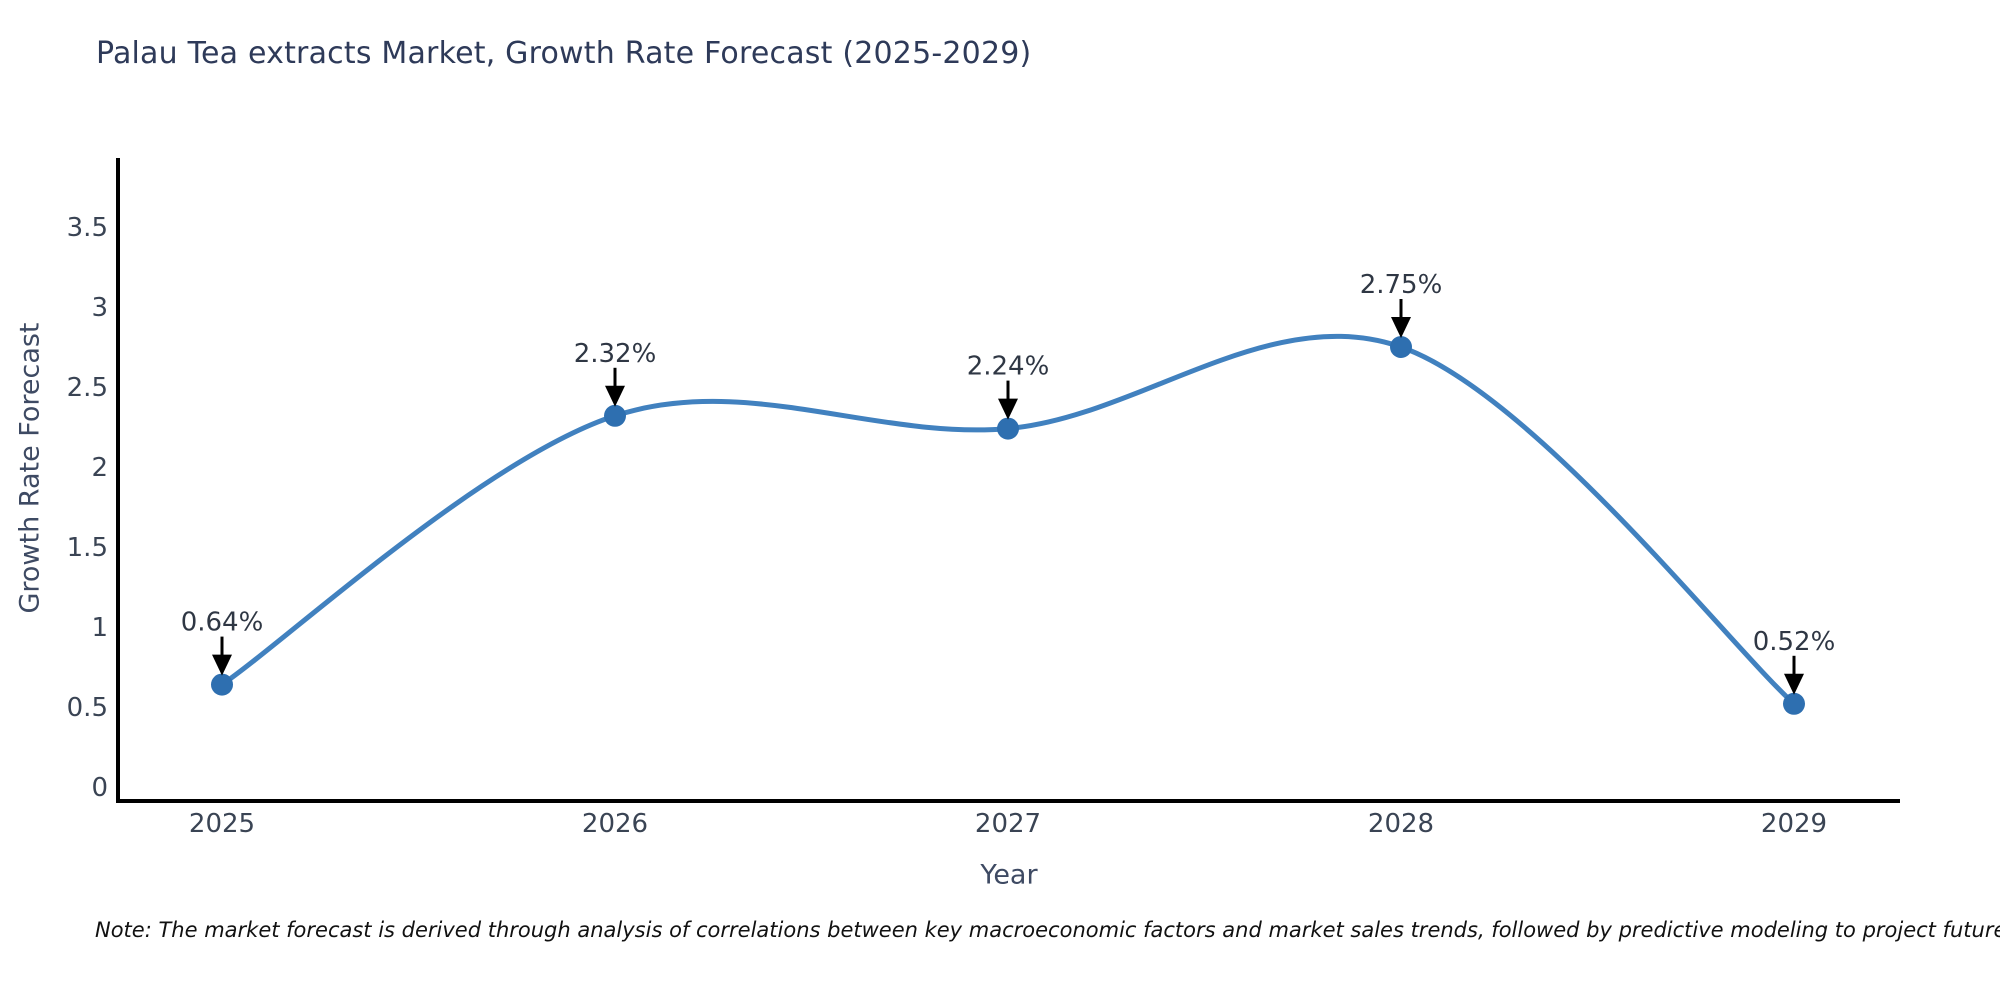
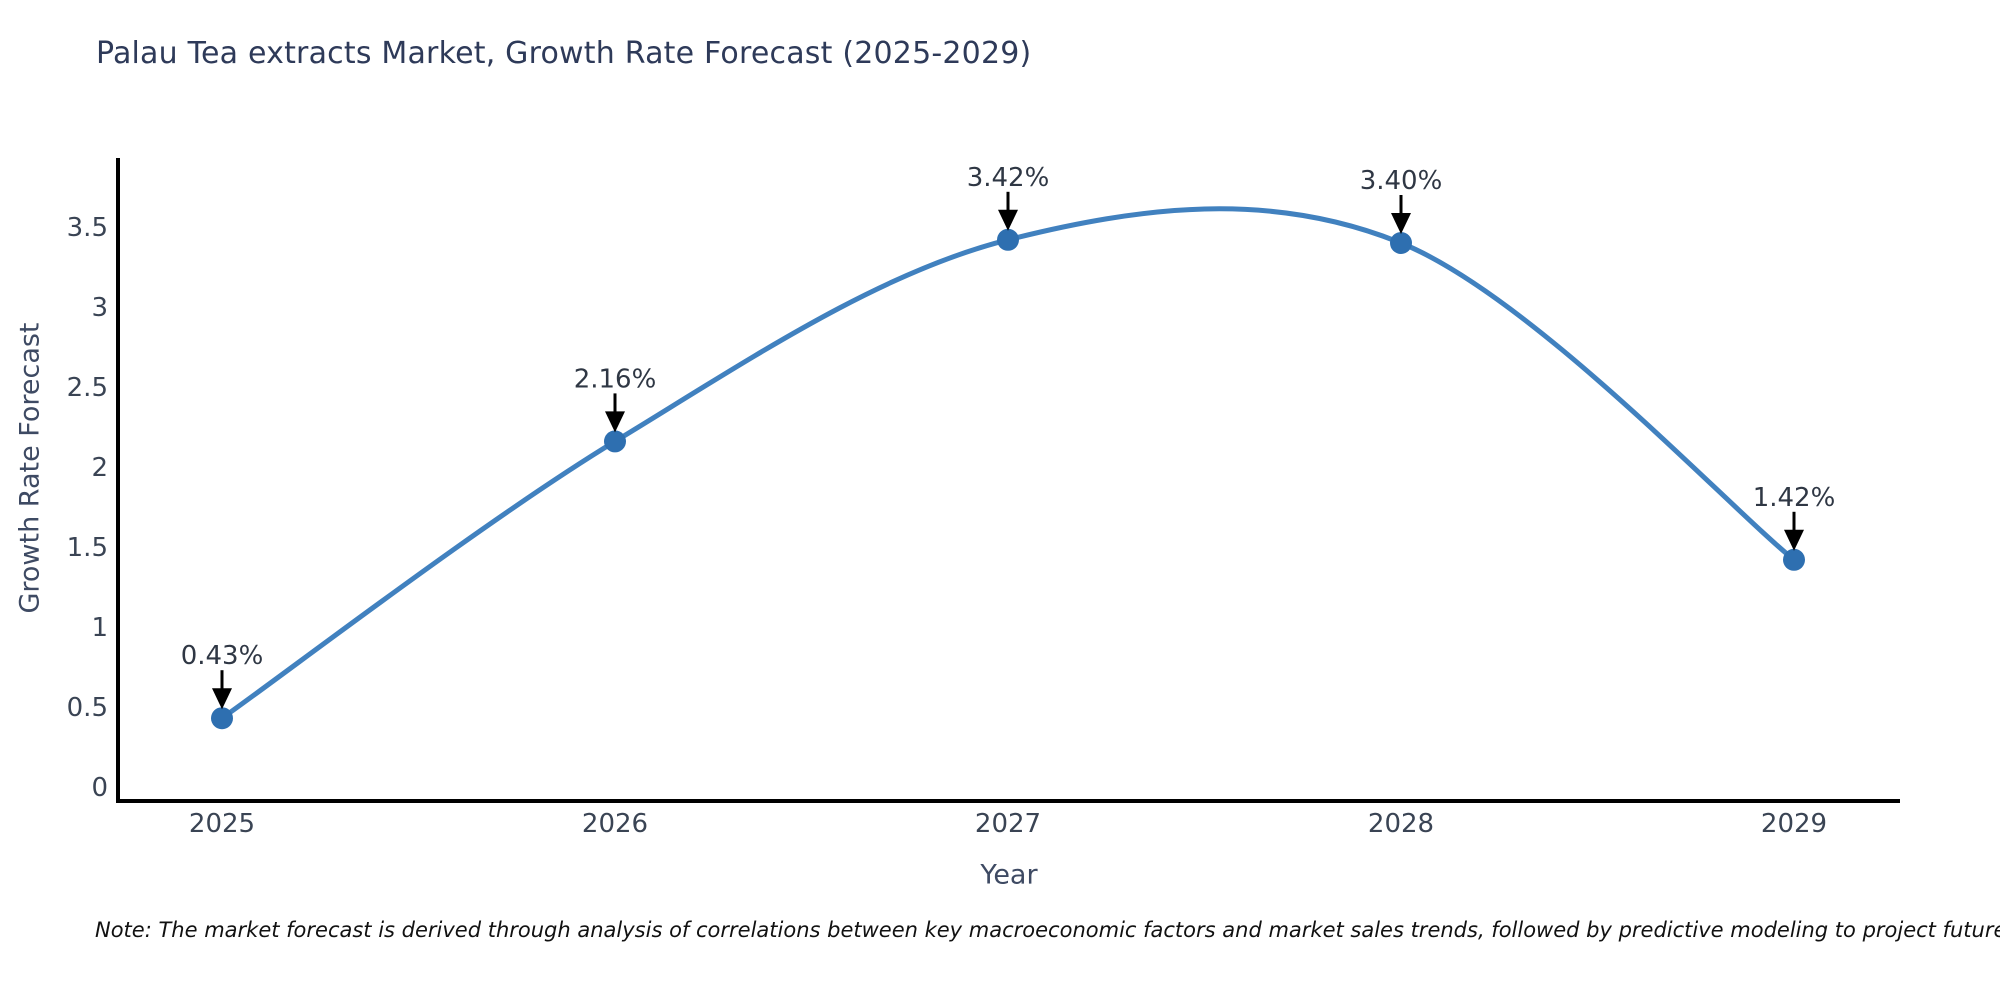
2025: 0.64% -> 0.43%
2026: 2.32% -> 2.16%
2027: 2.24% -> 3.42%
2028: 2.75% -> 3.40%
2029: 0.52% -> 1.42%
